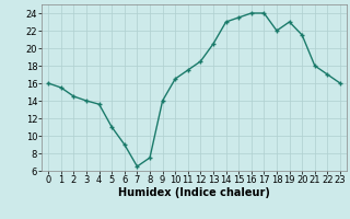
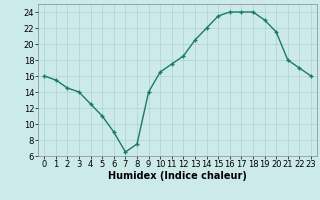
4: 13.6 -> 12.5
14: 23.0 -> 22.0
18: 22.0 -> 24.0
